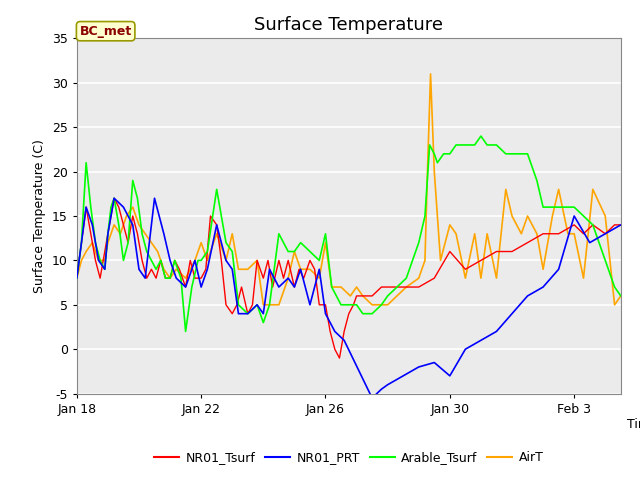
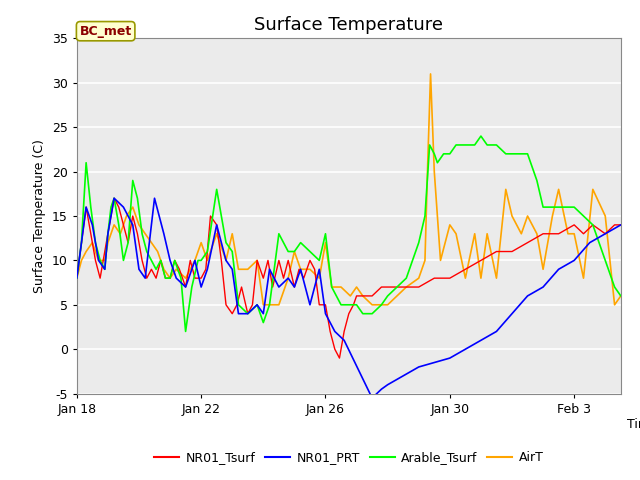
NR01_Tsurf/Jan 30: 11 -> 8
NR01_PRT/Jan 30: -3.0 -> -1.0
NR01_PRT/Feb 3: 15.0 -> 10.0
